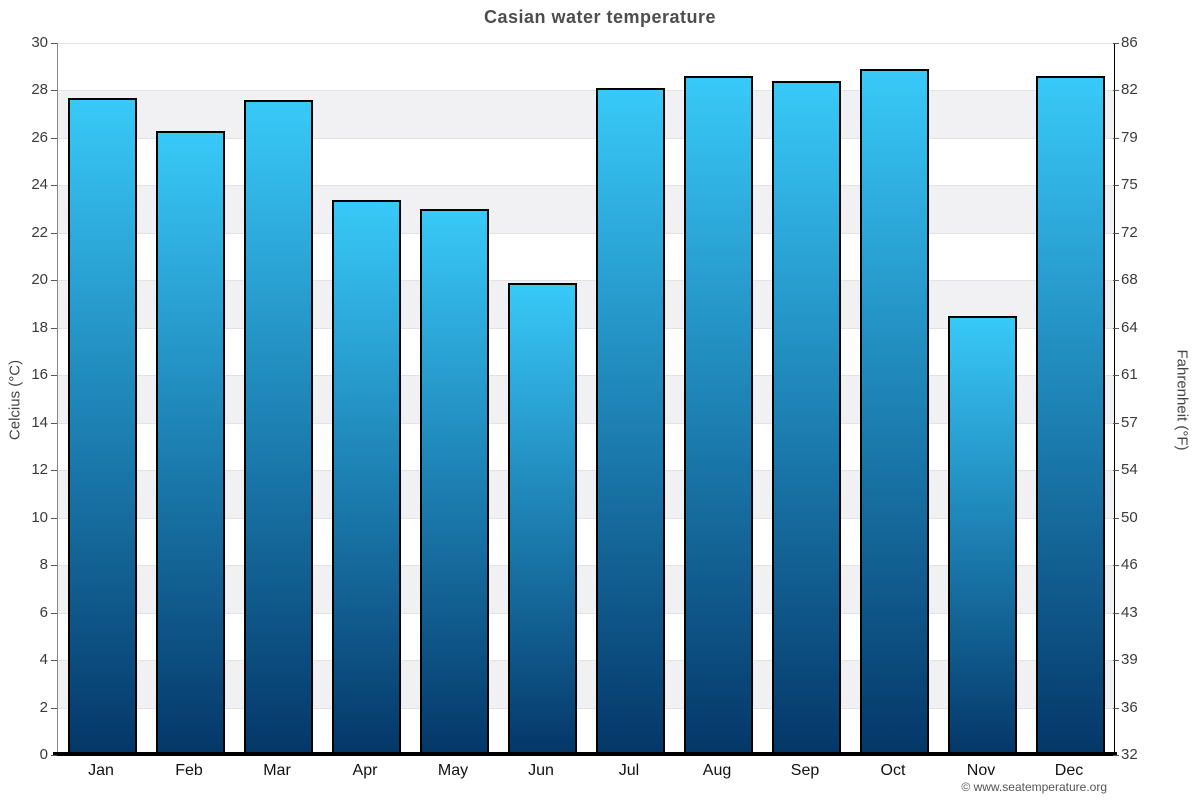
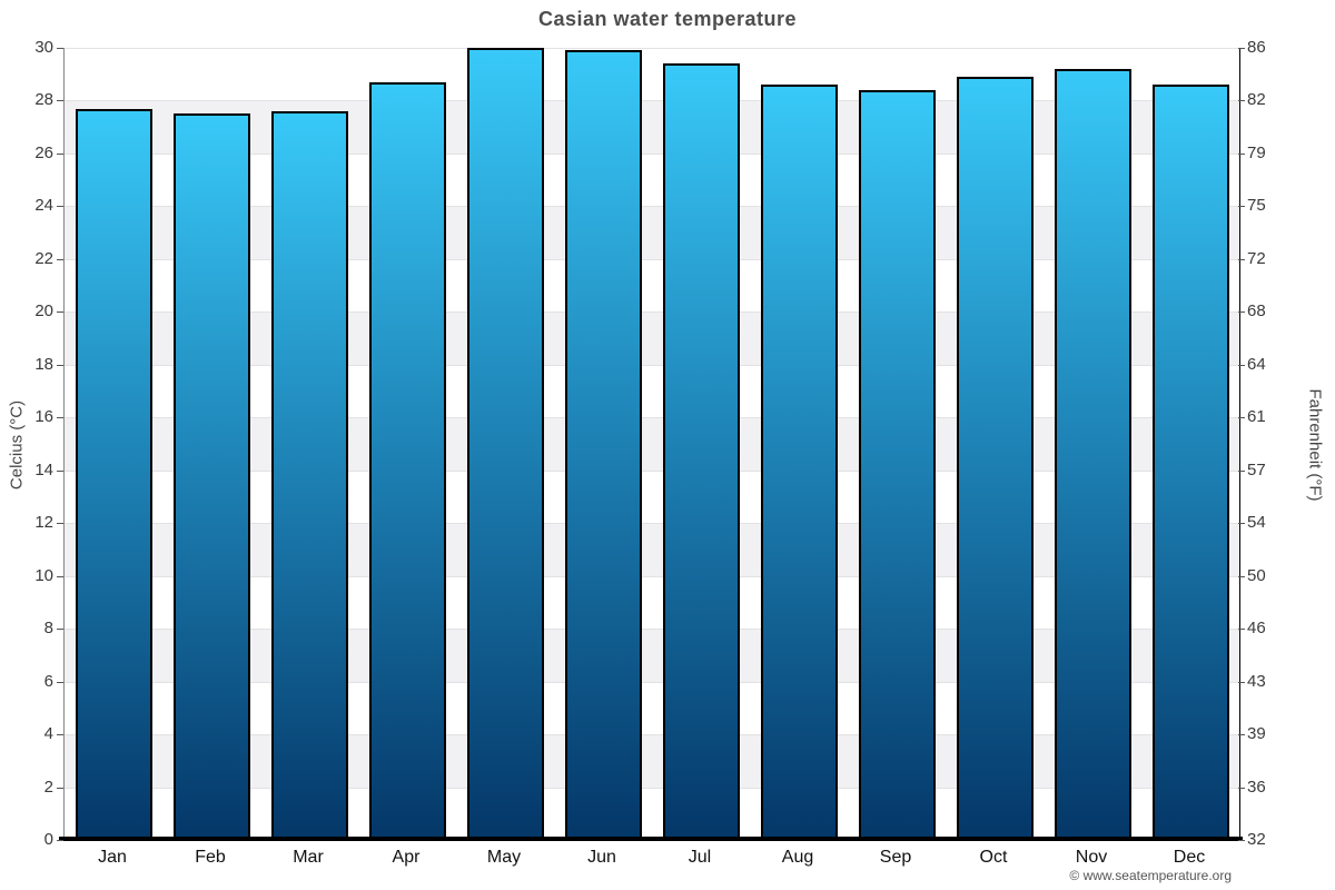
Feb: 26.3 -> 27.5
Apr: 23.4 -> 28.7
May: 23.0 -> 30.0
Jun: 19.9 -> 29.9
Jul: 28.1 -> 29.4
Nov: 18.5 -> 29.2
